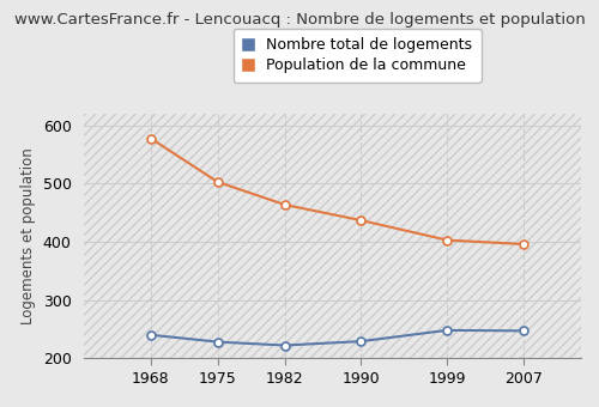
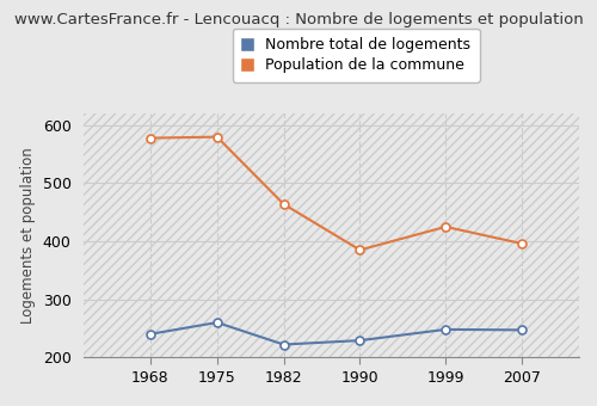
Nombre total de logements/1975: 228 -> 260
Population de la commune/1975: 503 -> 580
Population de la commune/1990: 437 -> 385
Population de la commune/1999: 403 -> 425
